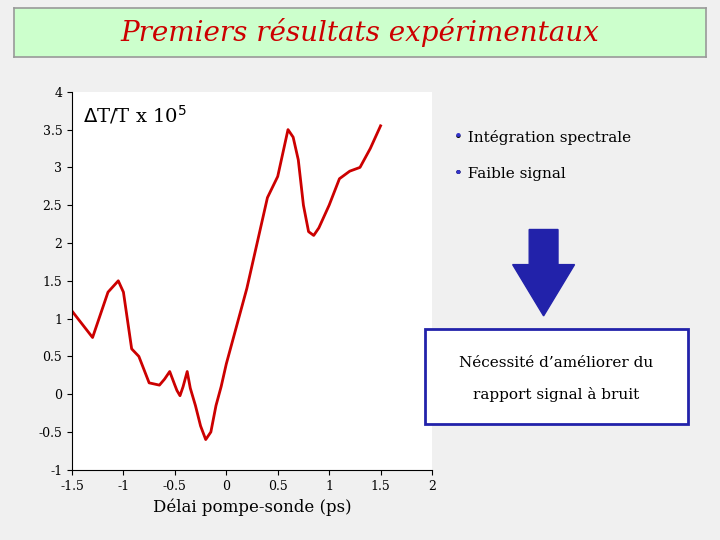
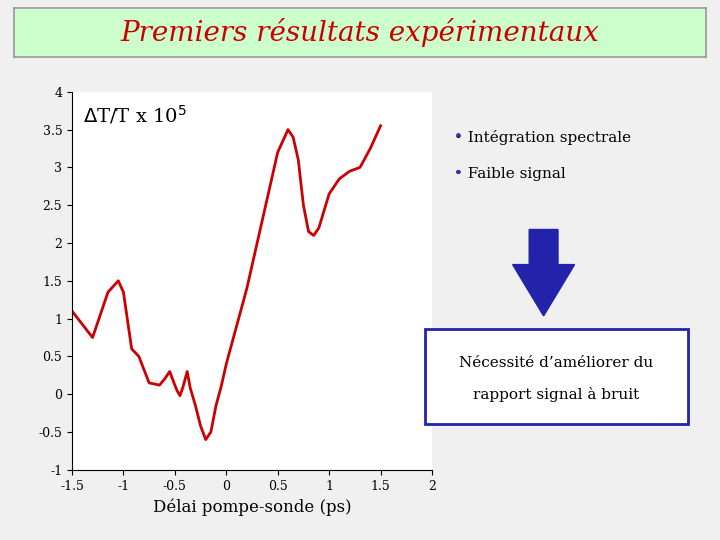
0.5: 2.88 -> 3.20
1: 2.50 -> 2.65
